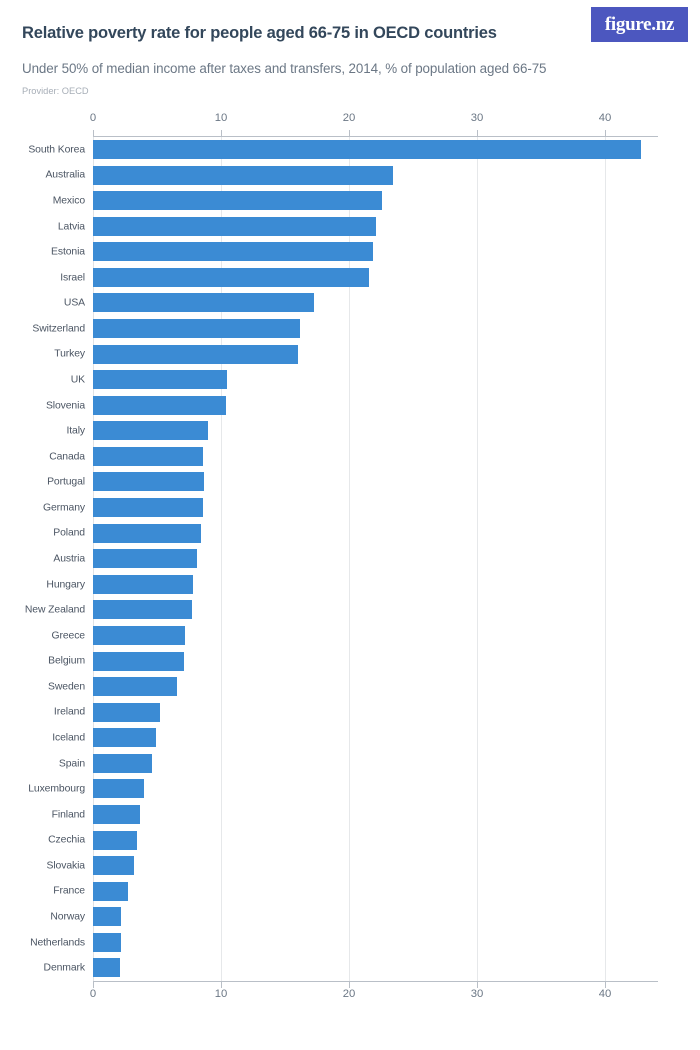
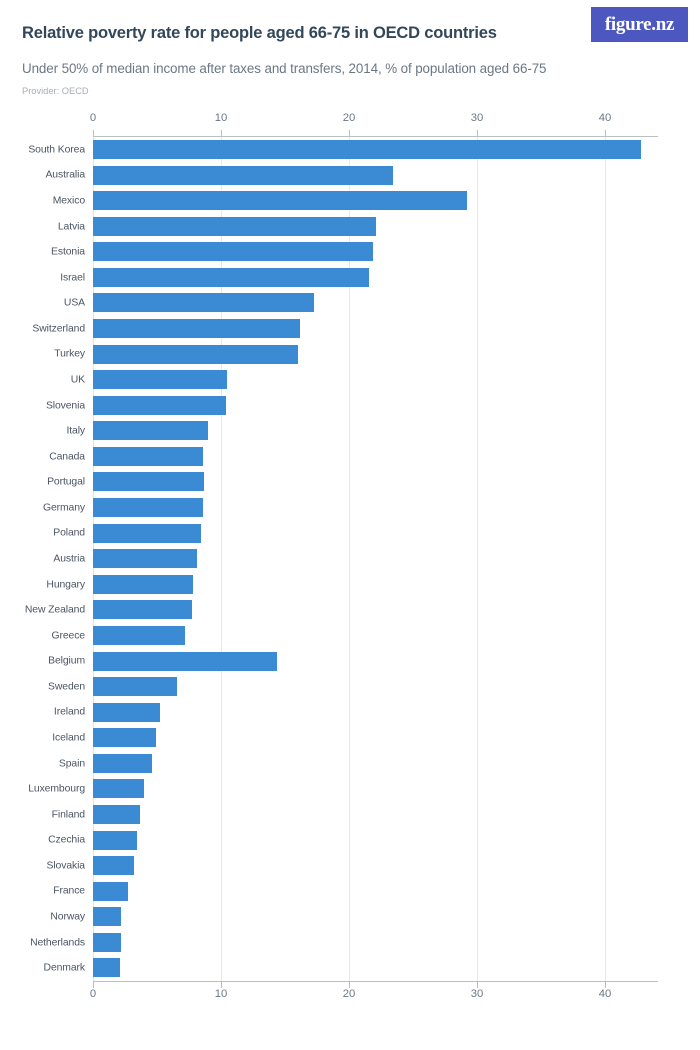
Mexico: 22.6 -> 29.2
Belgium: 7.1 -> 14.4
